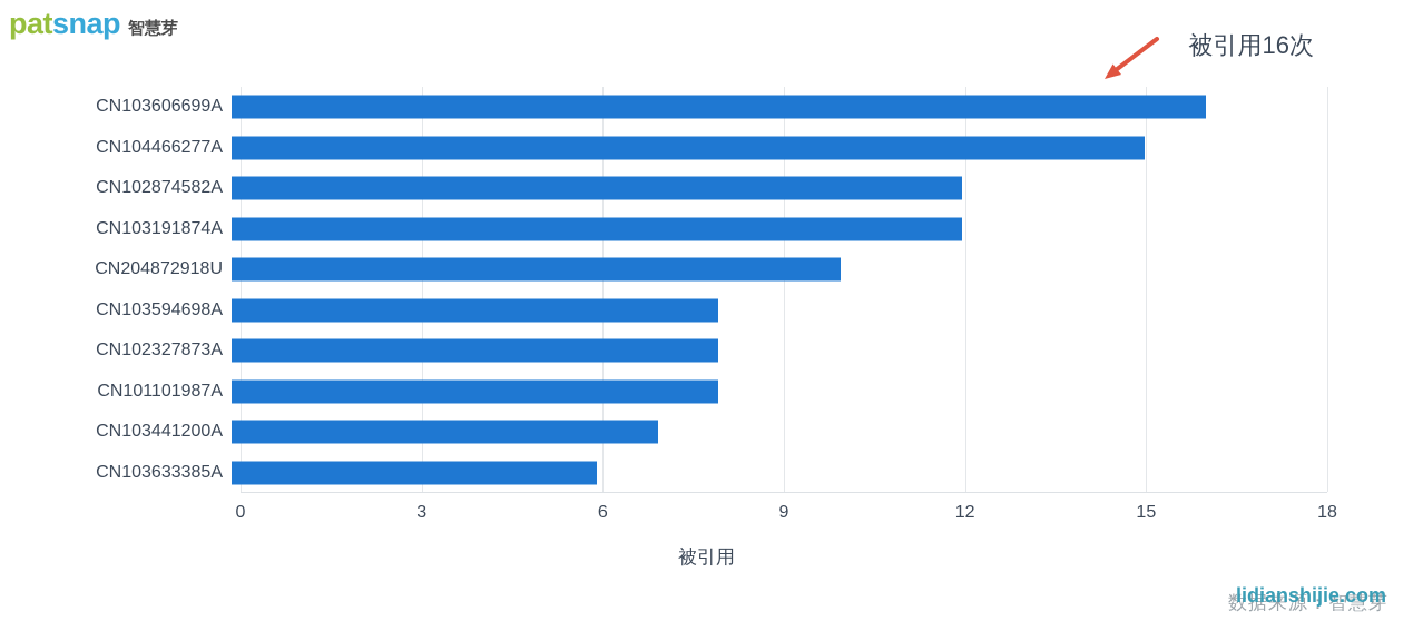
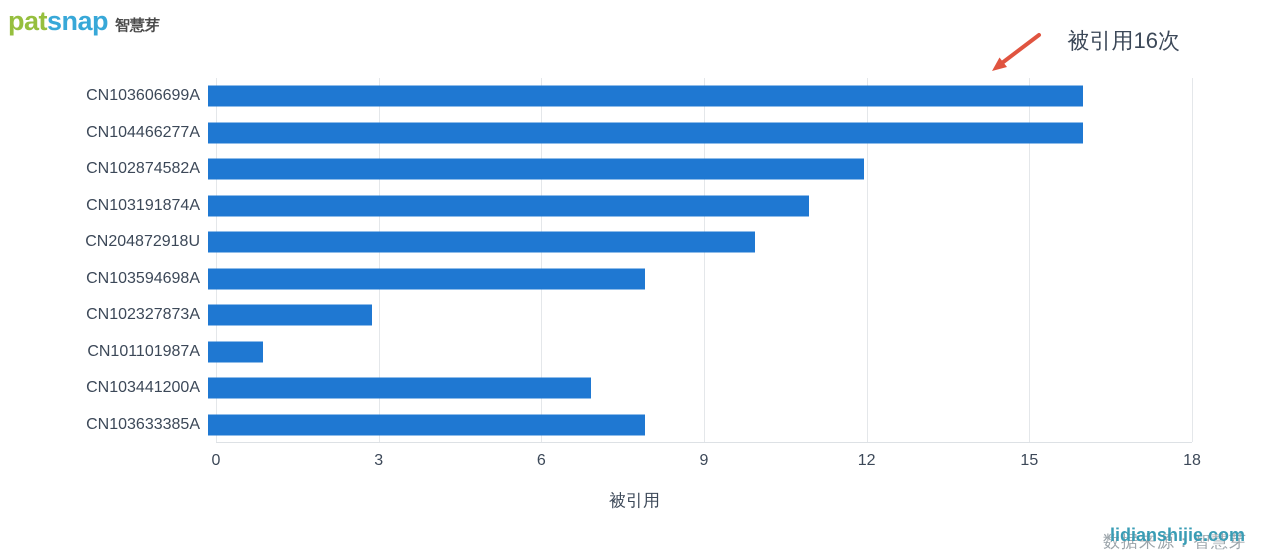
CN104466277A: 15 -> 16
CN103191874A: 12 -> 11
CN102327873A: 8 -> 3
CN101101987A: 8 -> 1
CN103633385A: 6 -> 8
